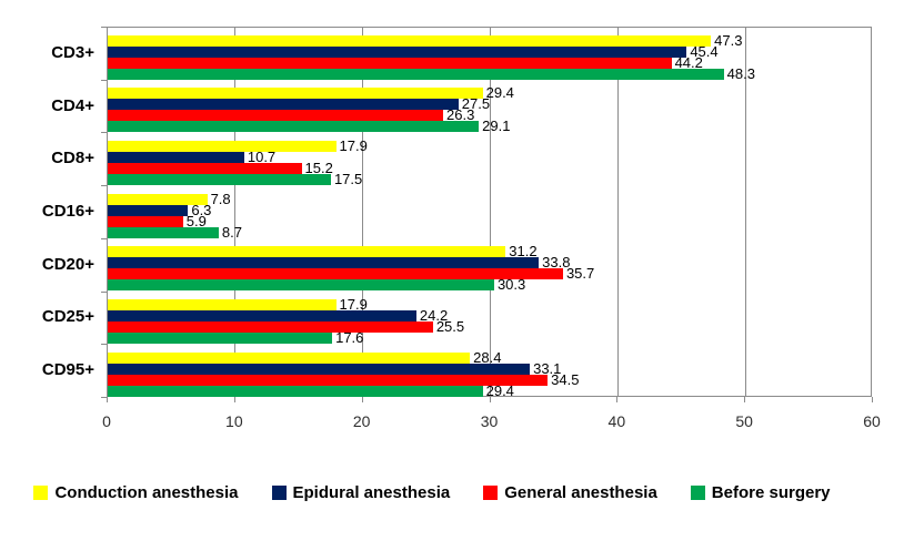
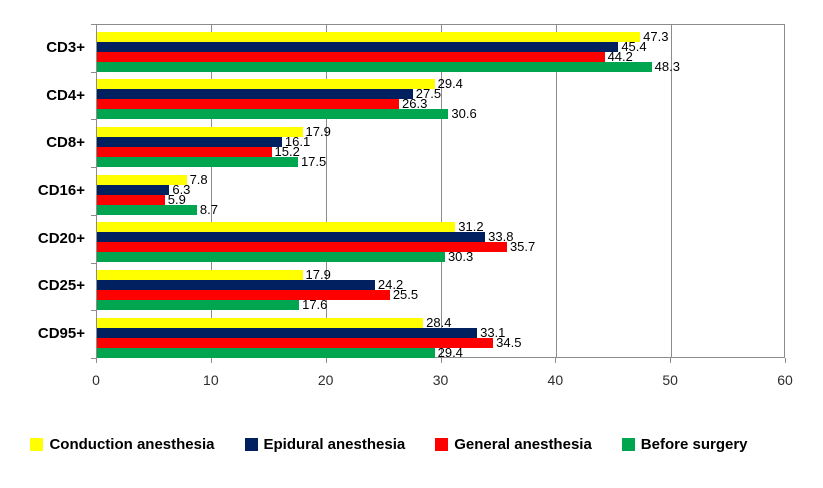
Before surgery/CD4+: 29.1 -> 30.6
Epidural anesthesia/CD8+: 10.7 -> 16.1
